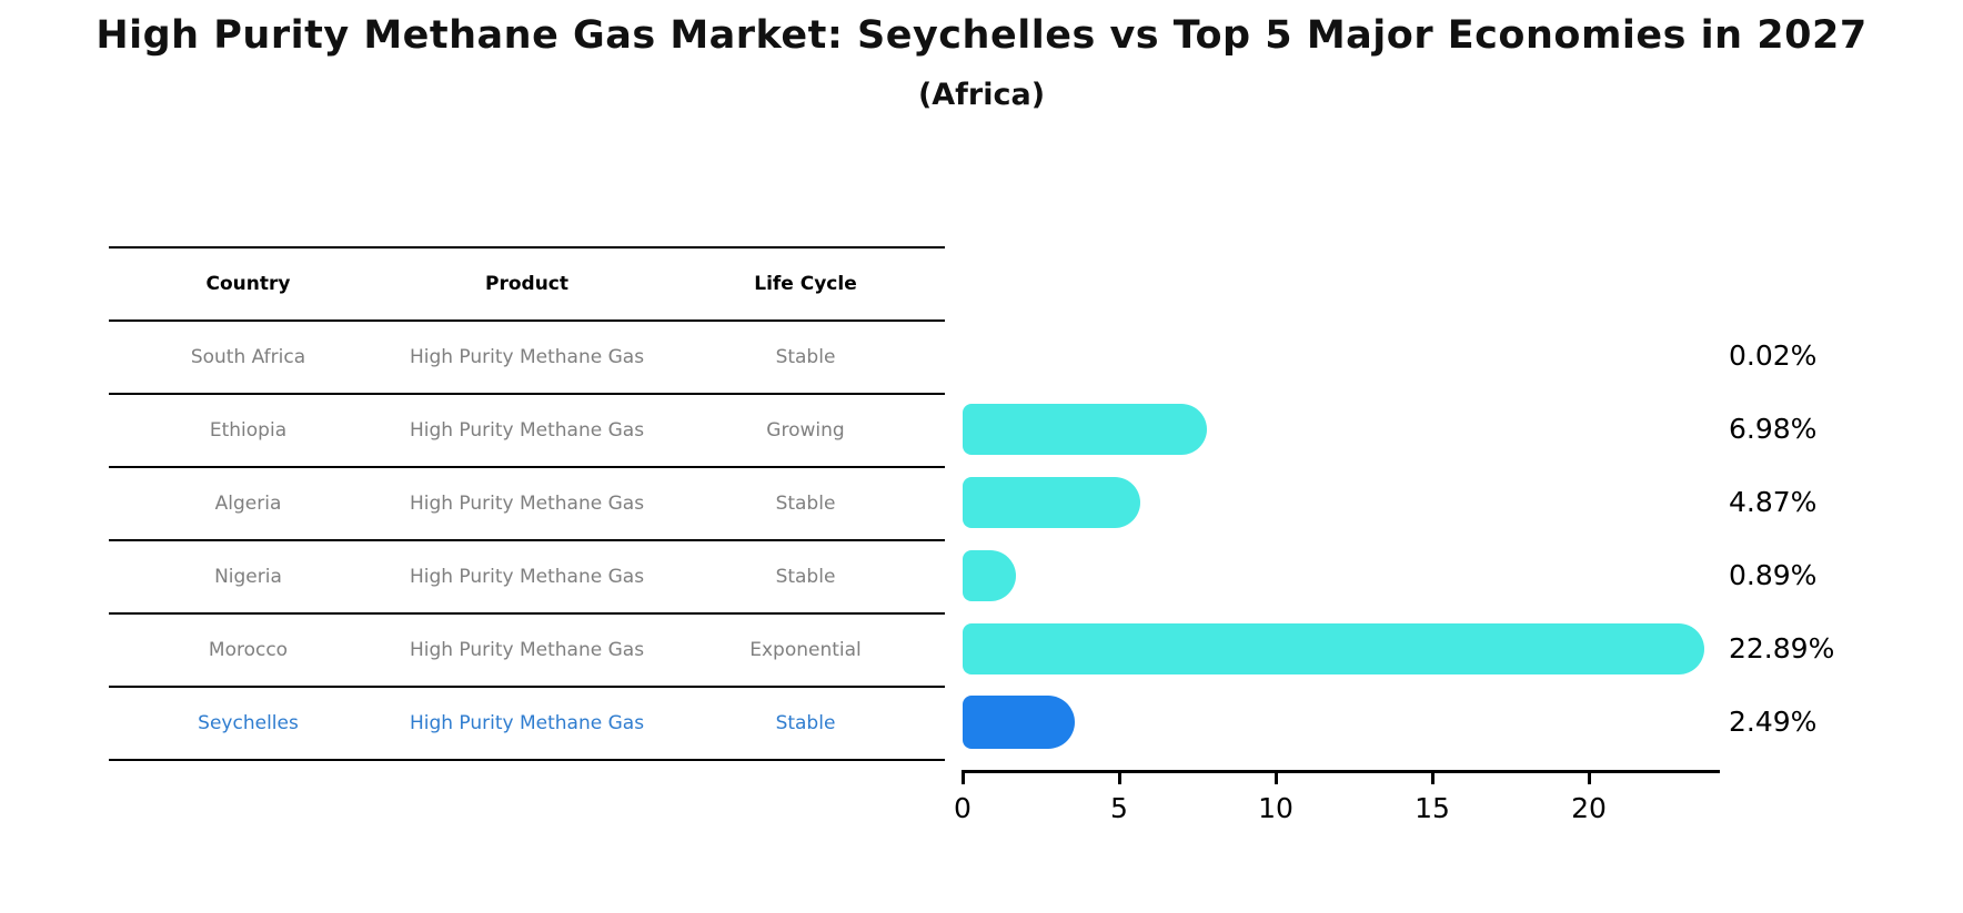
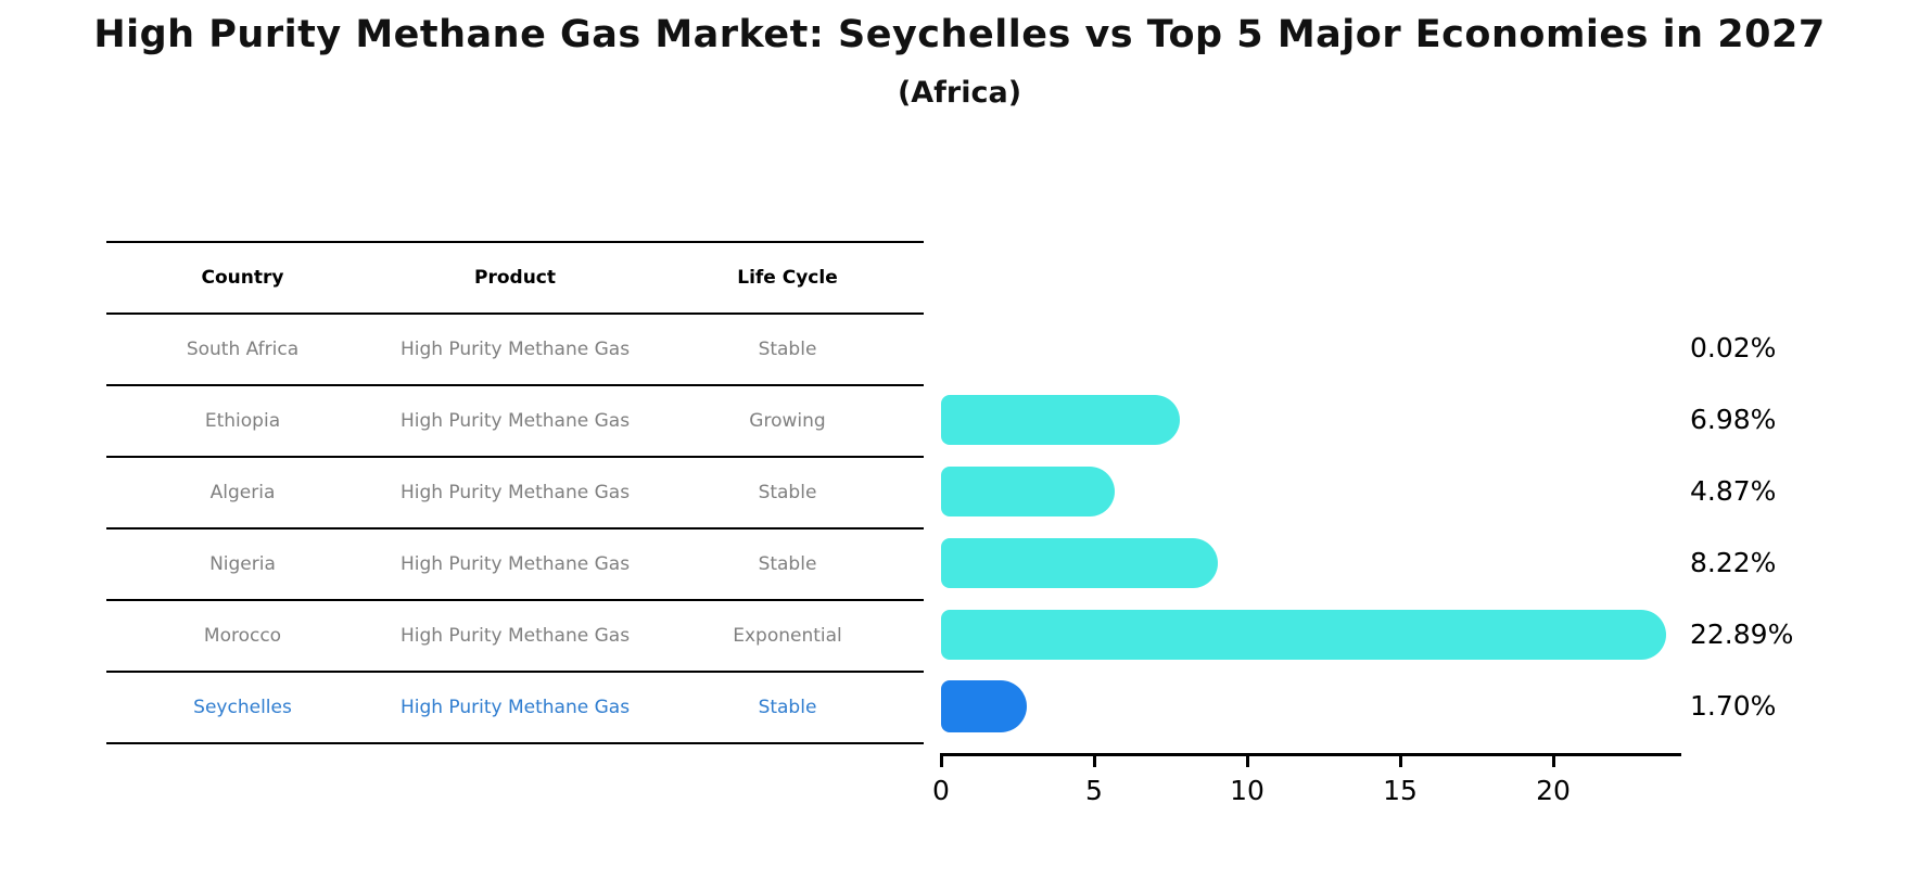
Nigeria: 0.89% -> 8.22%
Seychelles: 2.49% -> 1.70%
